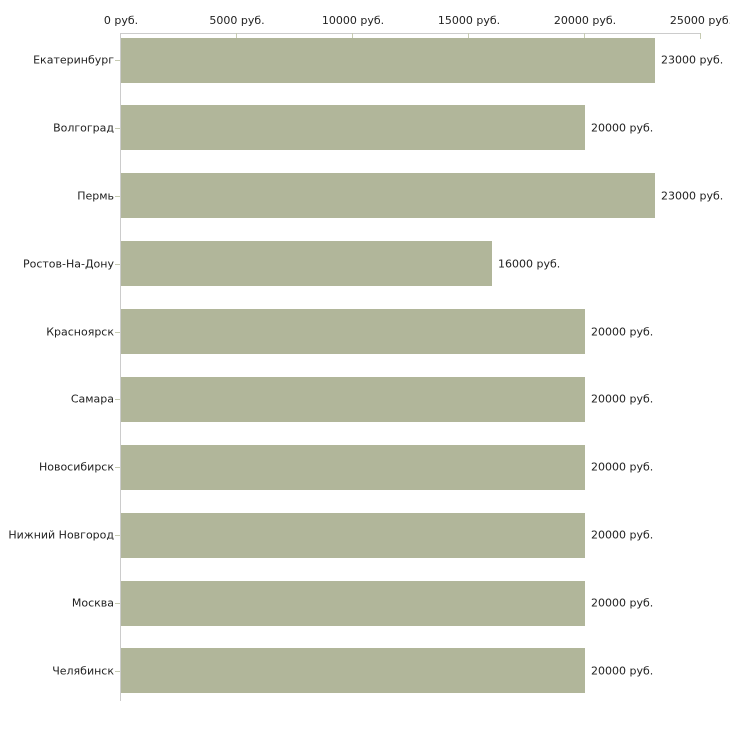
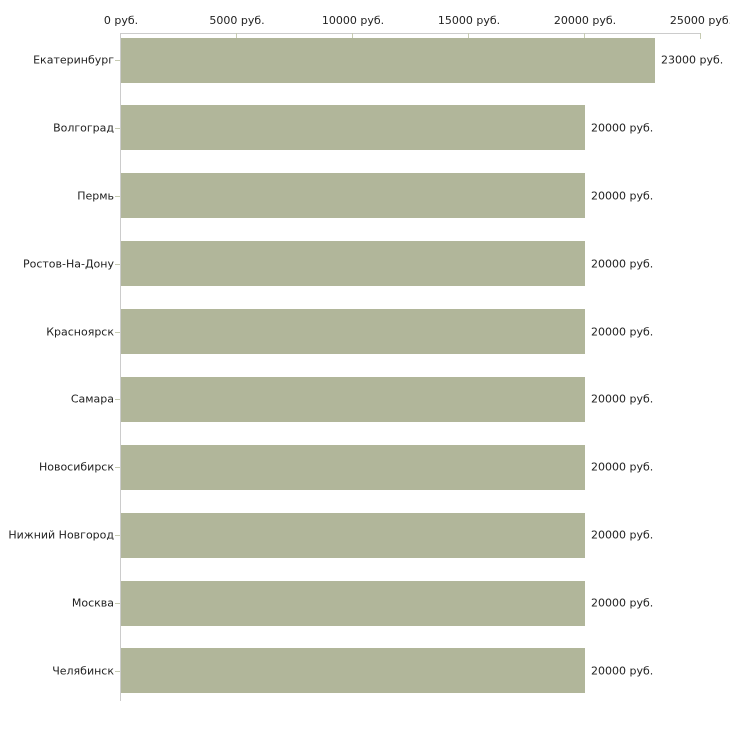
Пермь: 23000 -> 20000
Ростов-На-Дону: 16000 -> 20000
